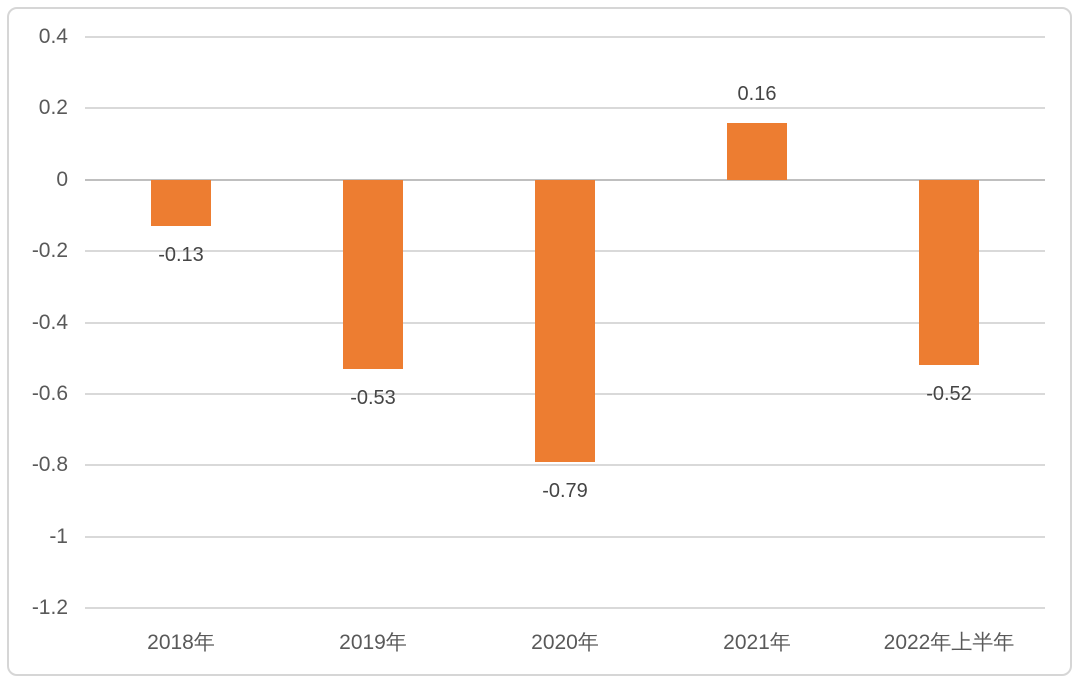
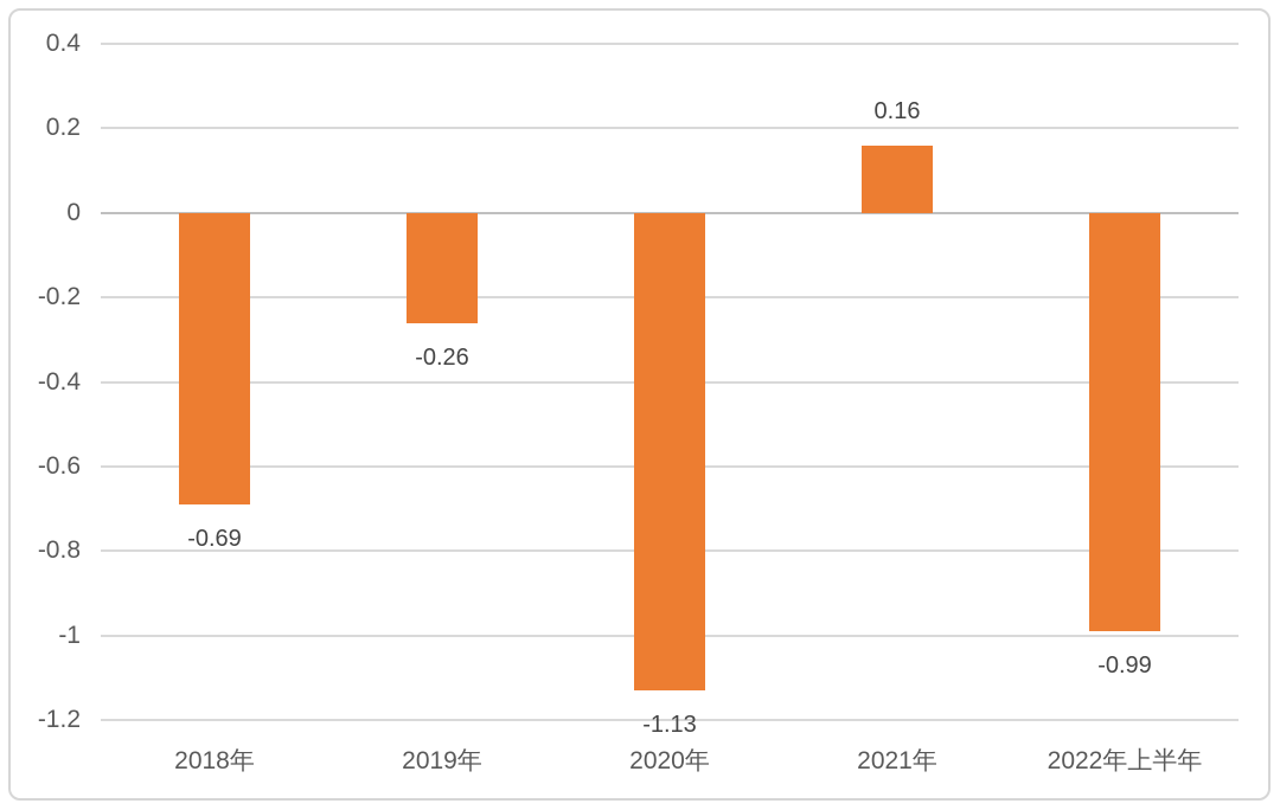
2018年: -0.13 -> -0.69
2019年: -0.53 -> -0.26
2020年: -0.79 -> -1.13
2022年上半年: -0.52 -> -0.99
